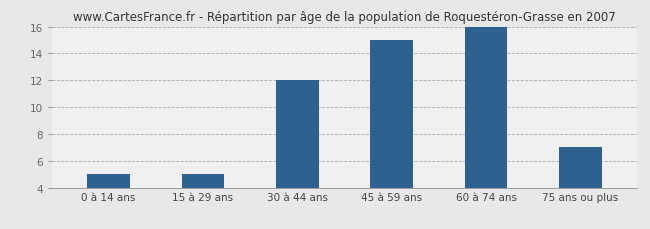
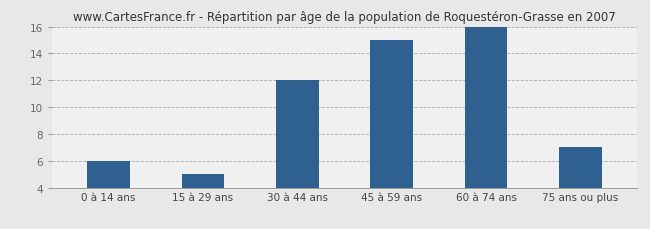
0 à 14 ans: 5 -> 6
